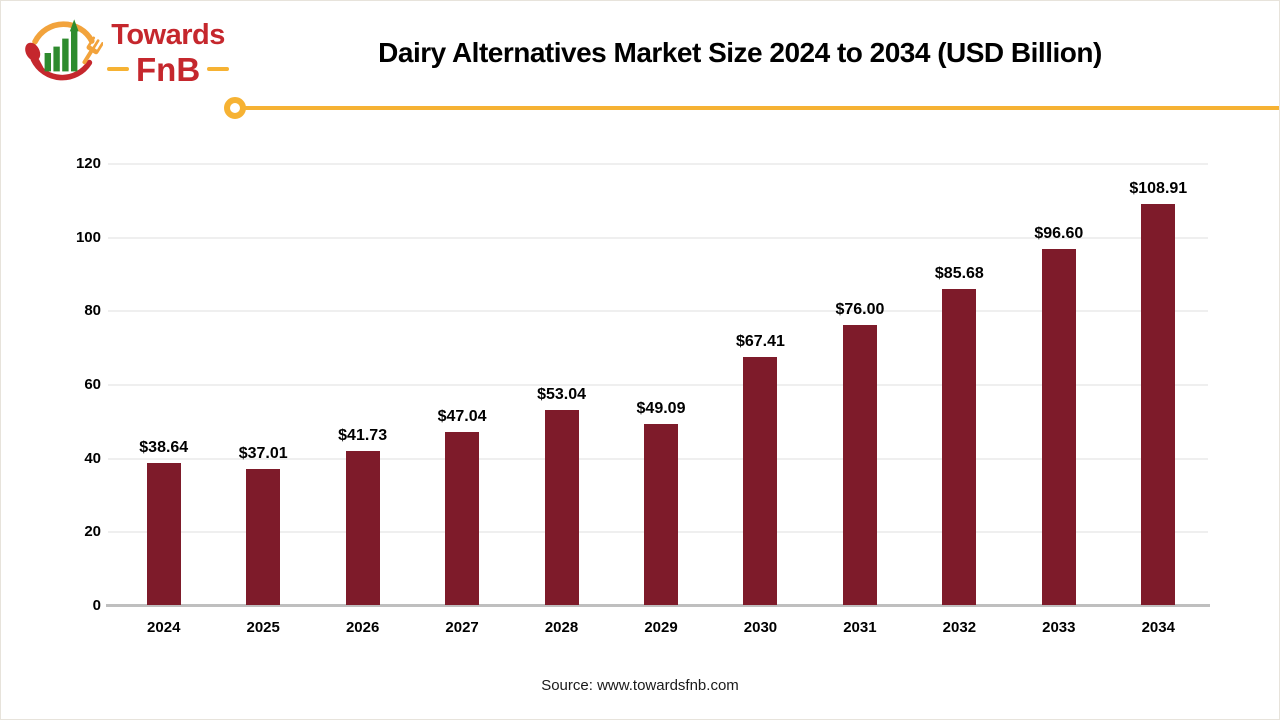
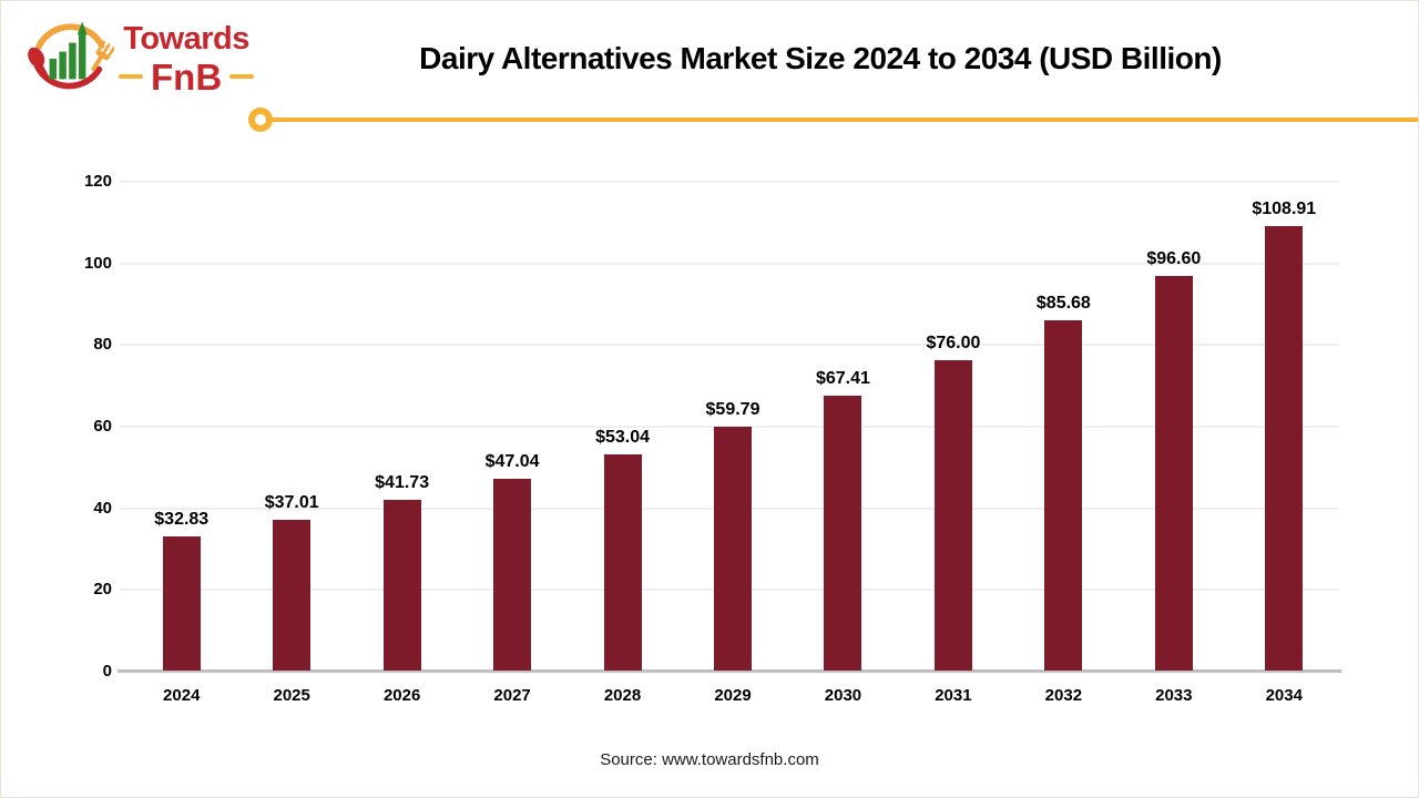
2024: $38.64 -> $32.83
2029: $49.09 -> $59.79
